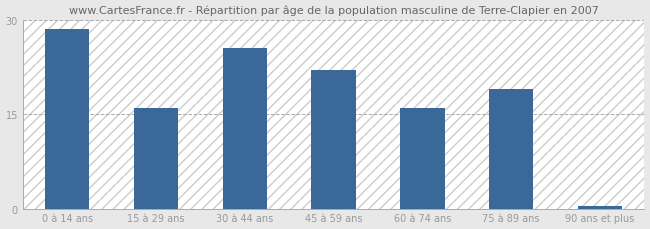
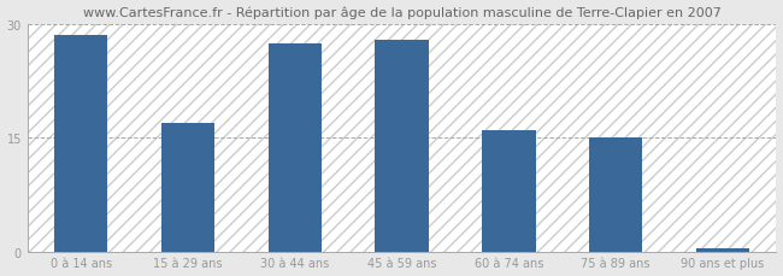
15 à 29 ans: 16.0 -> 17.0
30 à 44 ans: 25.6 -> 27.5
45 à 59 ans: 22.0 -> 28.0
75 à 89 ans: 19.0 -> 15.0
